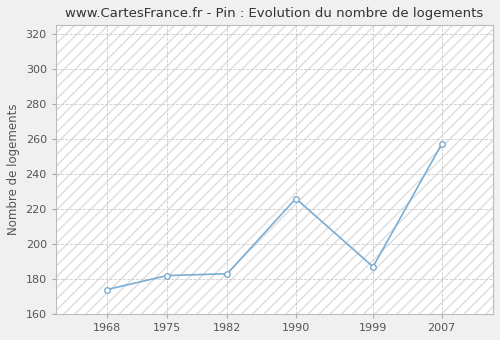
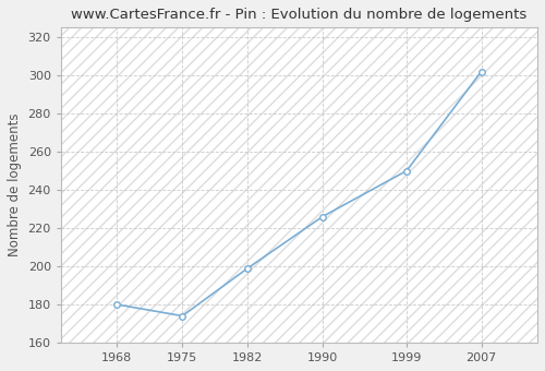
1968: 174 -> 180
1975: 182 -> 174
1982: 183 -> 199
1999: 187 -> 250
2007: 257 -> 302
